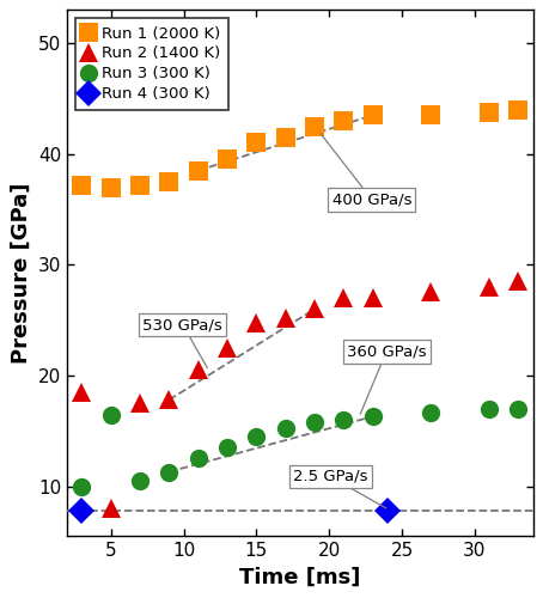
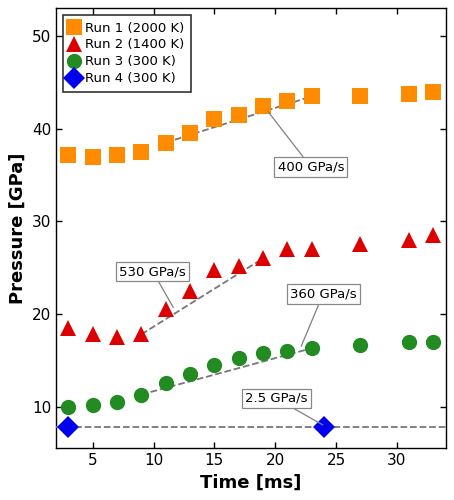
Run 2 (1400 K)/5: 8.0 -> 17.8
Run 3 (300 K)/5: 16.4 -> 10.2
